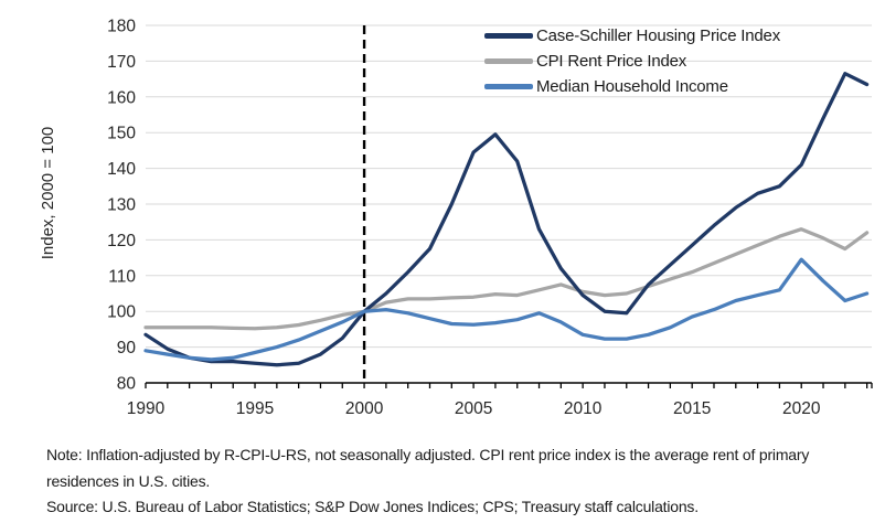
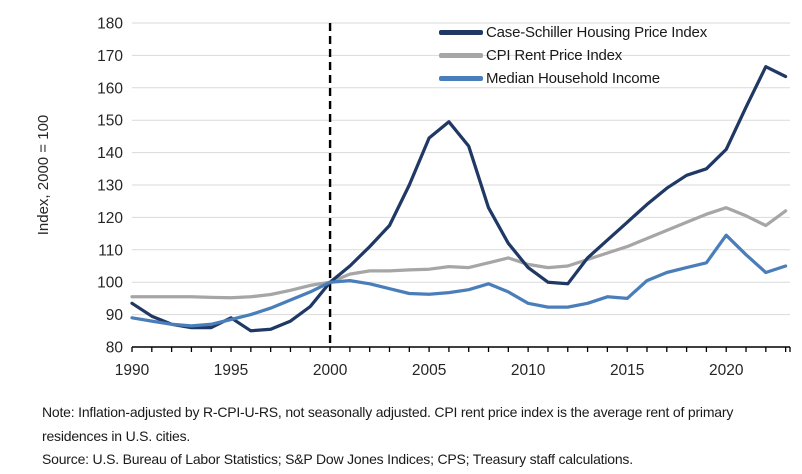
Case-Schiller Housing Price Index/1995: 86 -> 89
Median Household Income/2015: 98 -> 95
